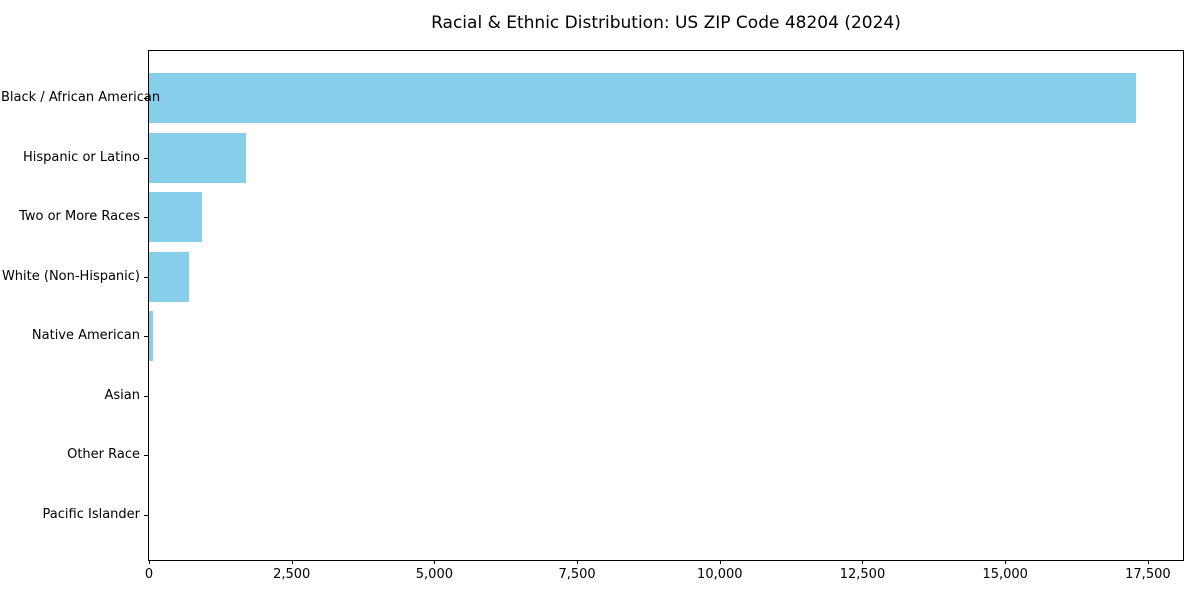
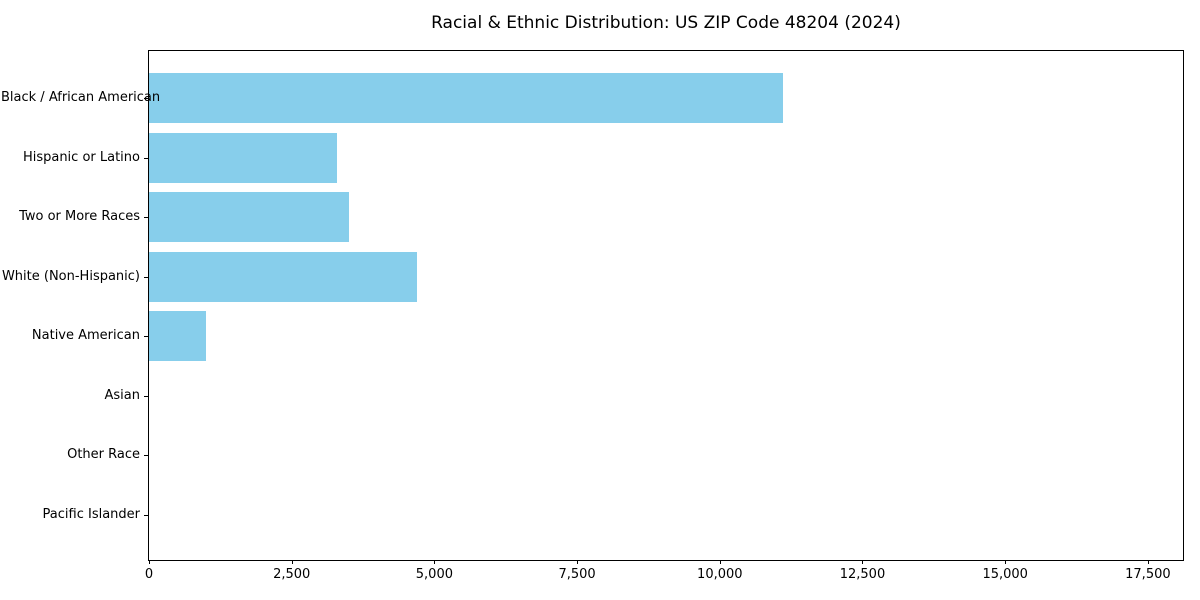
Black / African American: 17300 -> 11100
Hispanic or Latino: 1700 -> 3300
Two or More Races: 900 -> 3500
White (Non-Hispanic): 700 -> 4700
Native American: 100 -> 1000
